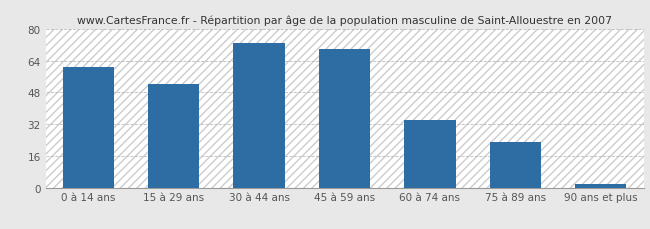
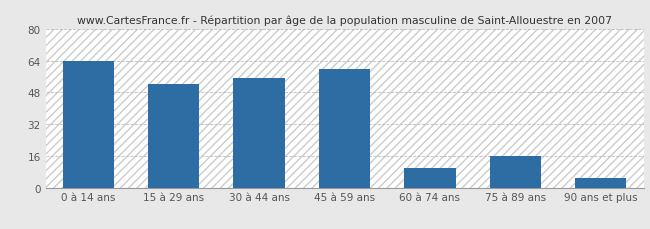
0 à 14 ans: 61 -> 64
30 à 44 ans: 73 -> 55
45 à 59 ans: 70 -> 60
60 à 74 ans: 34 -> 10
75 à 89 ans: 23 -> 16
90 ans et plus: 2 -> 5
